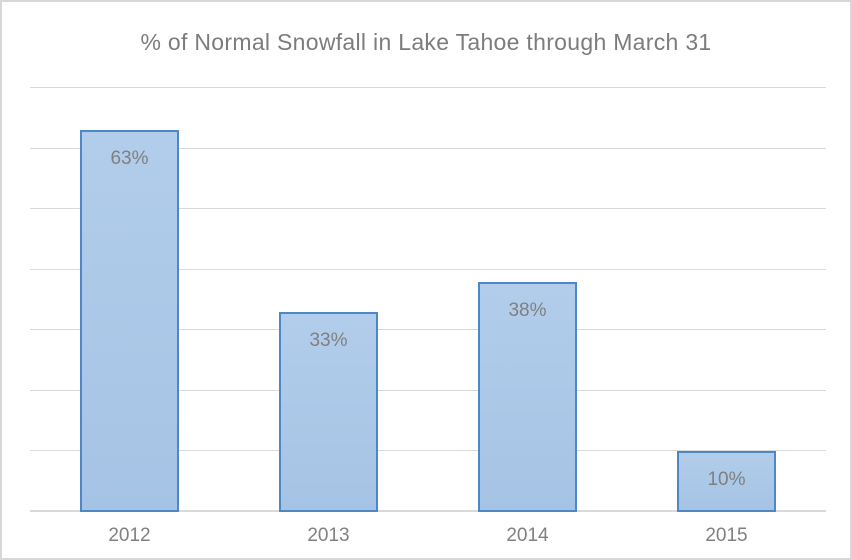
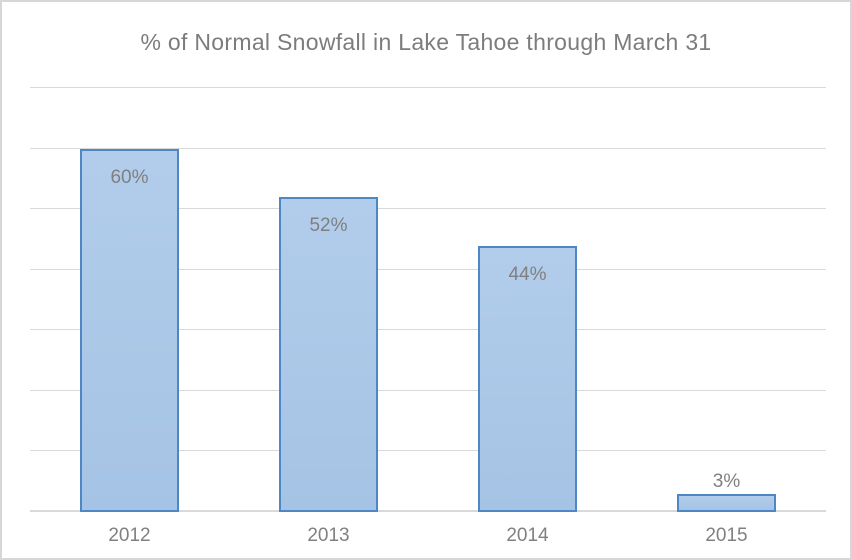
2012: 63% -> 60%
2013: 33% -> 52%
2014: 38% -> 44%
2015: 10% -> 3%
